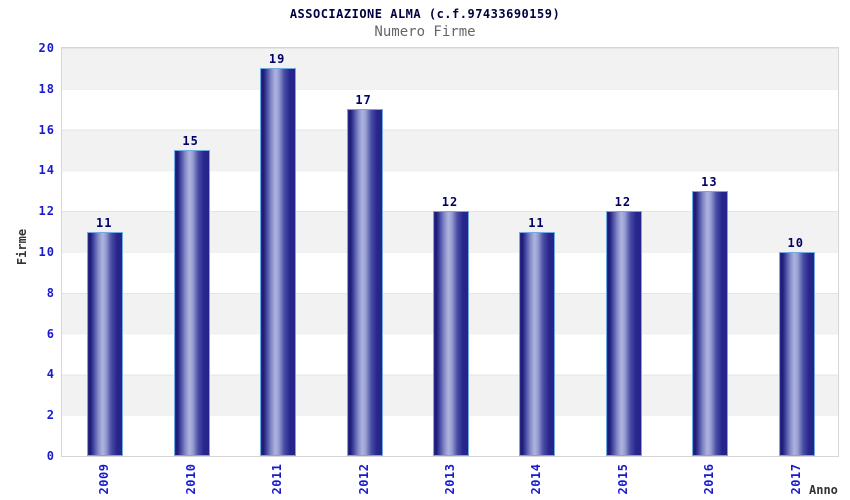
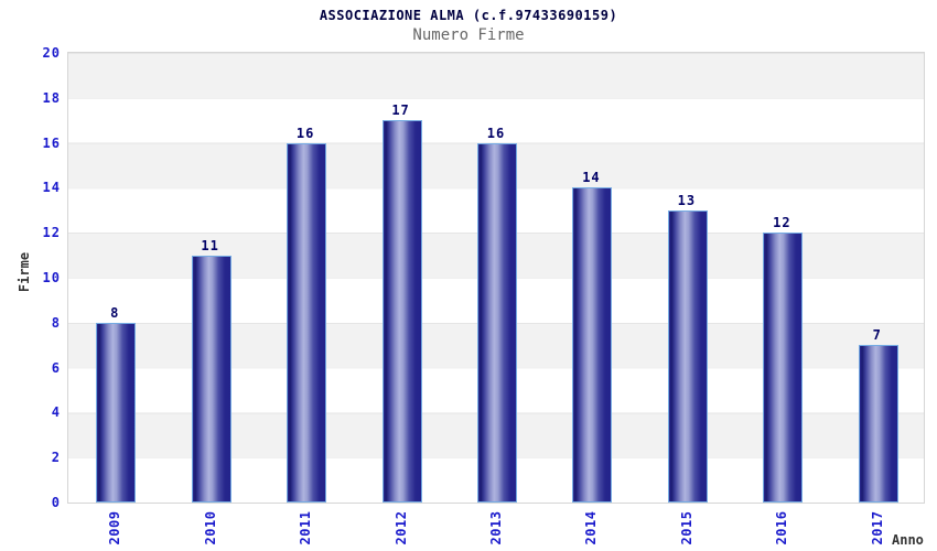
2009: 11 -> 8
2010: 15 -> 11
2011: 19 -> 16
2013: 12 -> 16
2014: 11 -> 14
2015: 12 -> 13
2016: 13 -> 12
2017: 10 -> 7
